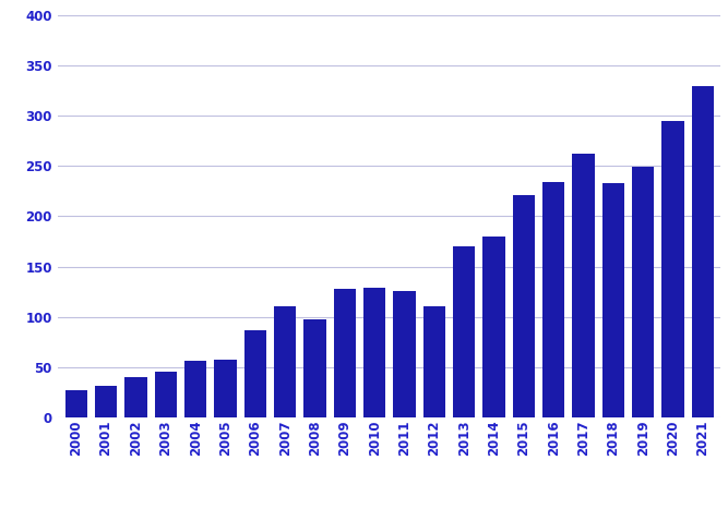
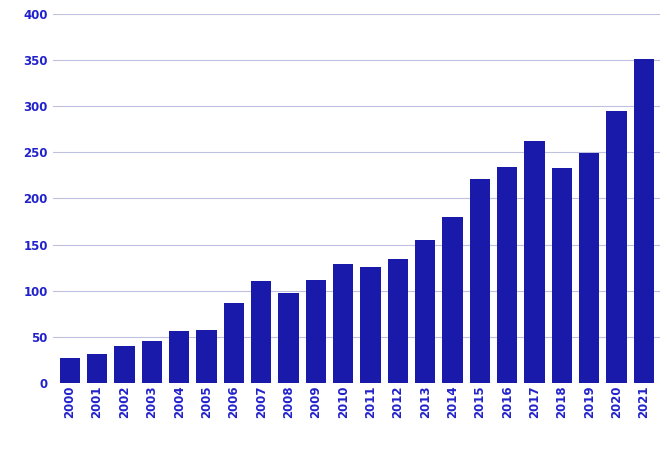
2009: 128 -> 112
2012: 110 -> 134
2013: 170 -> 155
2021: 330 -> 351
